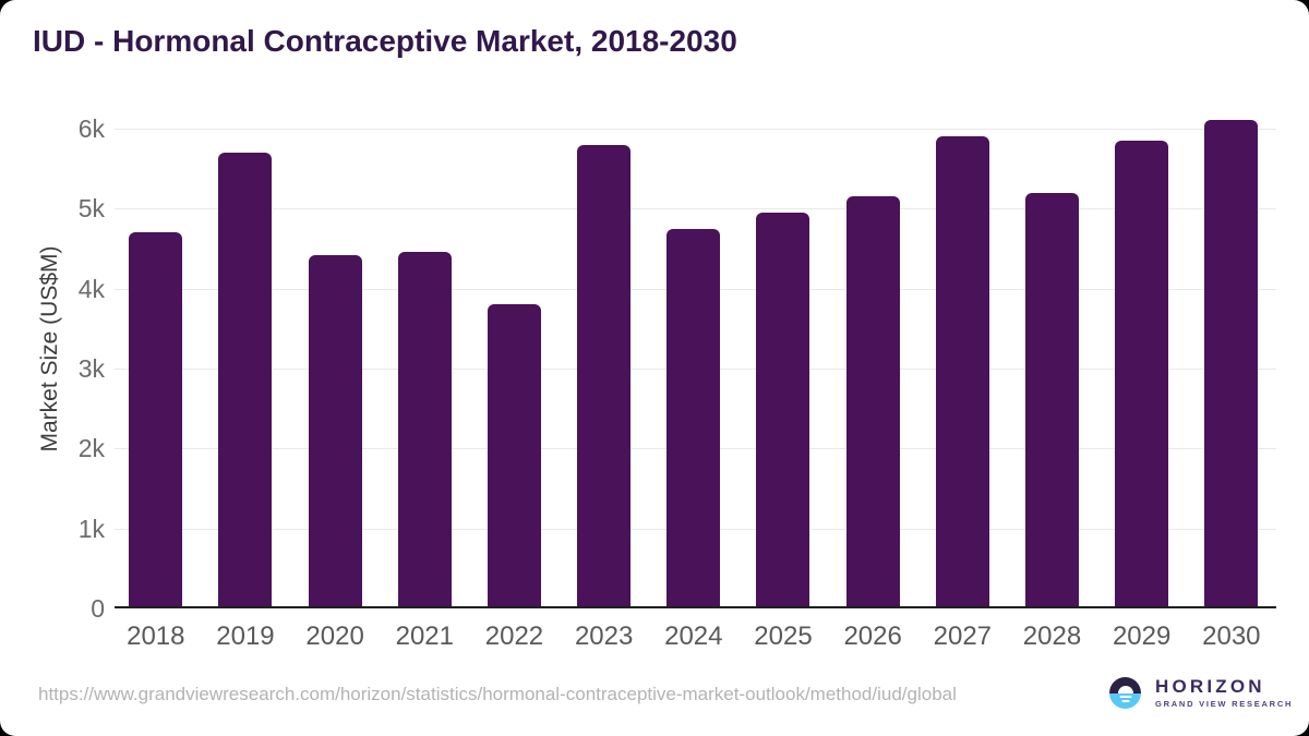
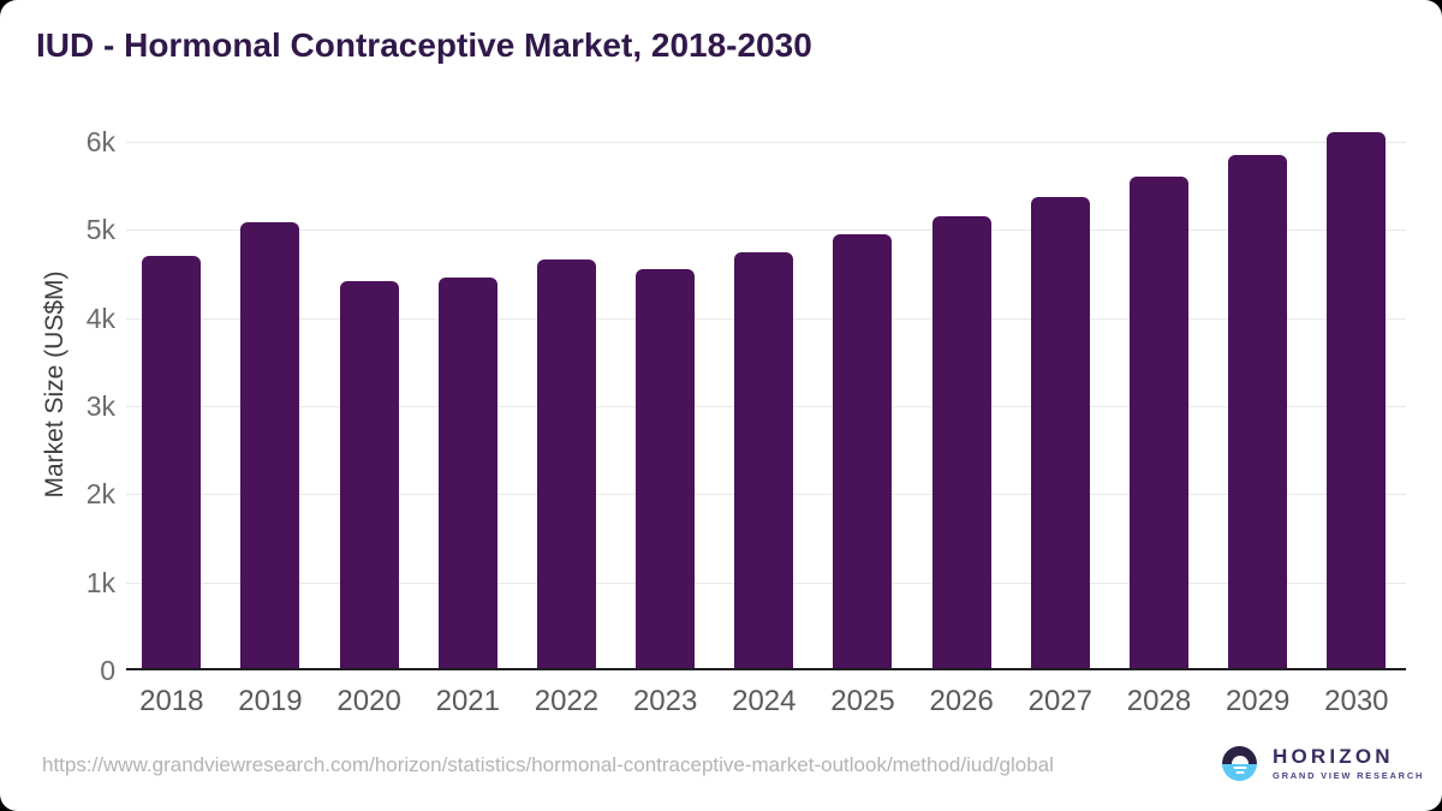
2019: 5.7k -> 5.1k
2022: 3.8k -> 4.7k
2023: 5.8k -> 4.6k
2027: 5.9k -> 5.4k
2028: 5.2k -> 5.6k
